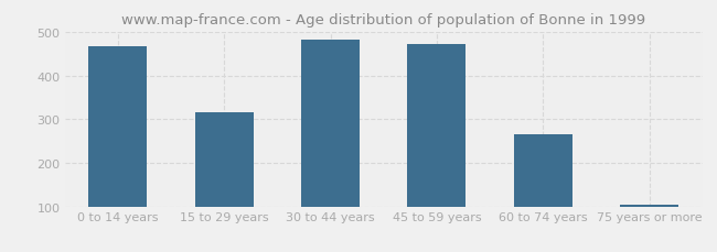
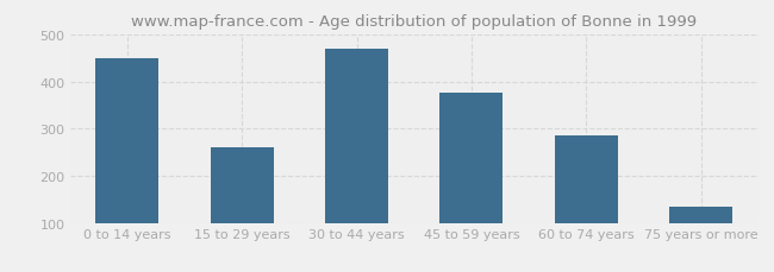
0 to 14 years: 468 -> 450
15 to 29 years: 315 -> 260
30 to 44 years: 483 -> 470
45 to 59 years: 473 -> 375
60 to 74 years: 265 -> 285
75 years or more: 103 -> 135
